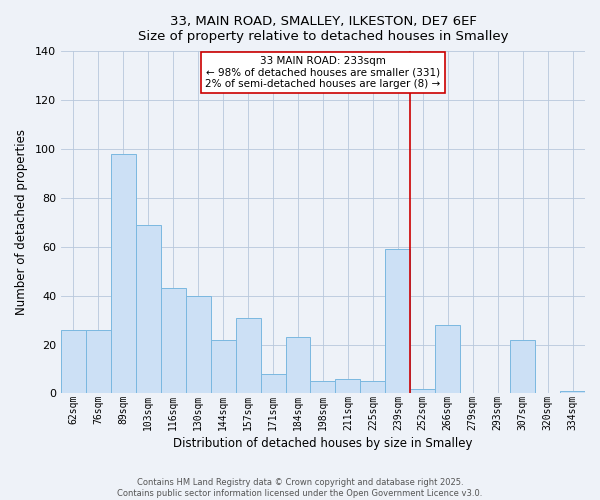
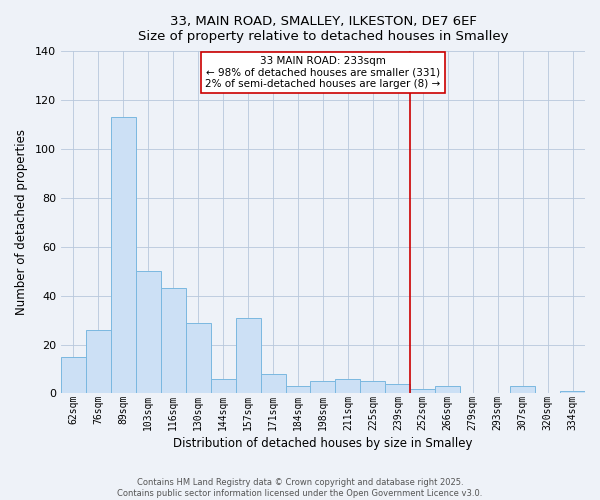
62sqm: 26 -> 15
89sqm: 98 -> 113
103sqm: 69 -> 50
130sqm: 40 -> 29
144sqm: 22 -> 6
184sqm: 23 -> 3
239sqm: 59 -> 4
266sqm: 28 -> 3
307sqm: 22 -> 3
